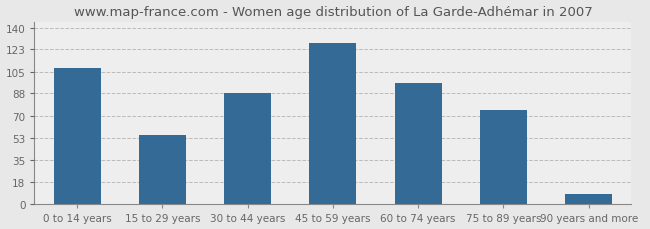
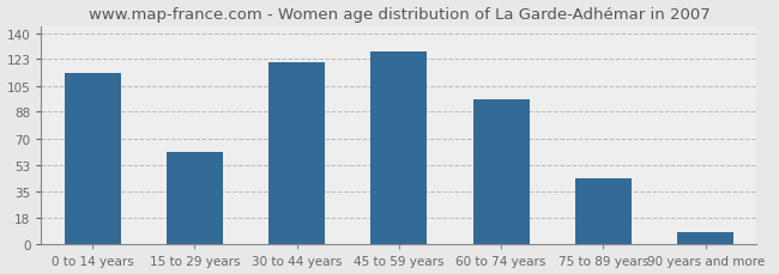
0 to 14 years: 108 -> 114
15 to 29 years: 55 -> 61
30 to 44 years: 88 -> 121
75 to 89 years: 75 -> 44
